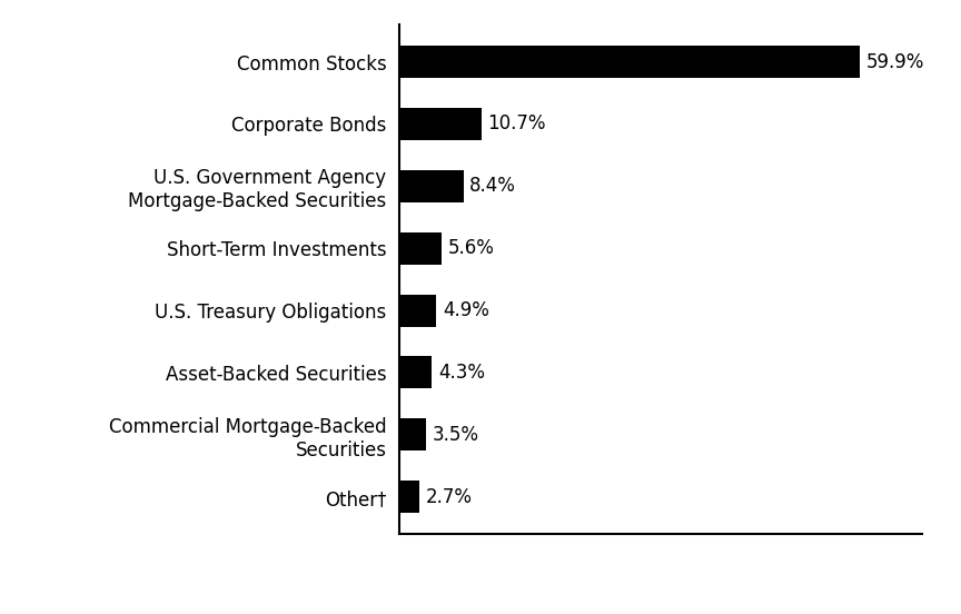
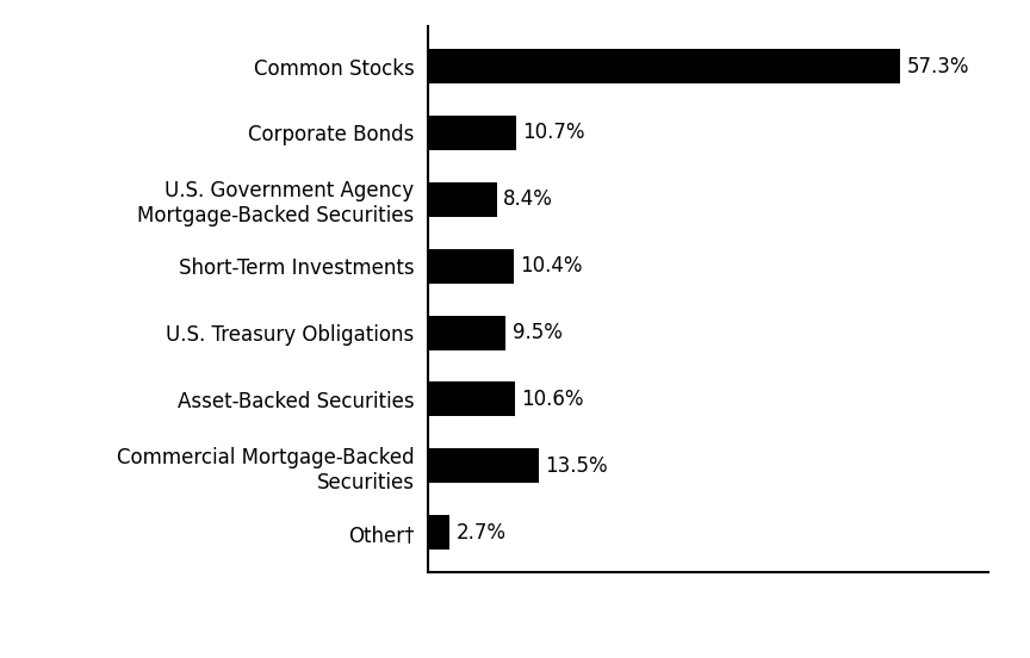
Common Stocks: 59.9% -> 57.3%
Short-Term Investments: 5.6% -> 10.4%
U.S. Treasury Obligations: 4.9% -> 9.5%
Asset-Backed Securities: 4.3% -> 10.6%
Commercial Mortgage-Backed Securities: 3.5% -> 13.5%
